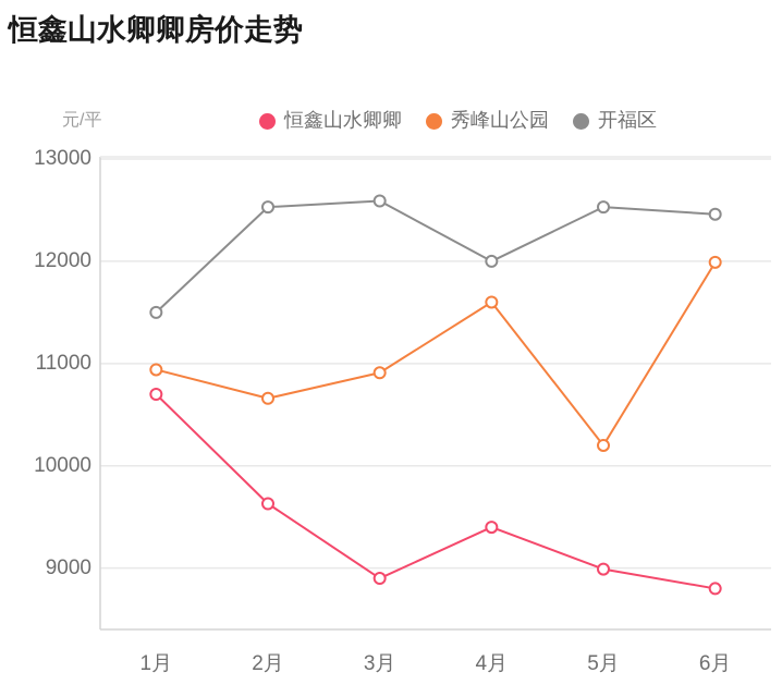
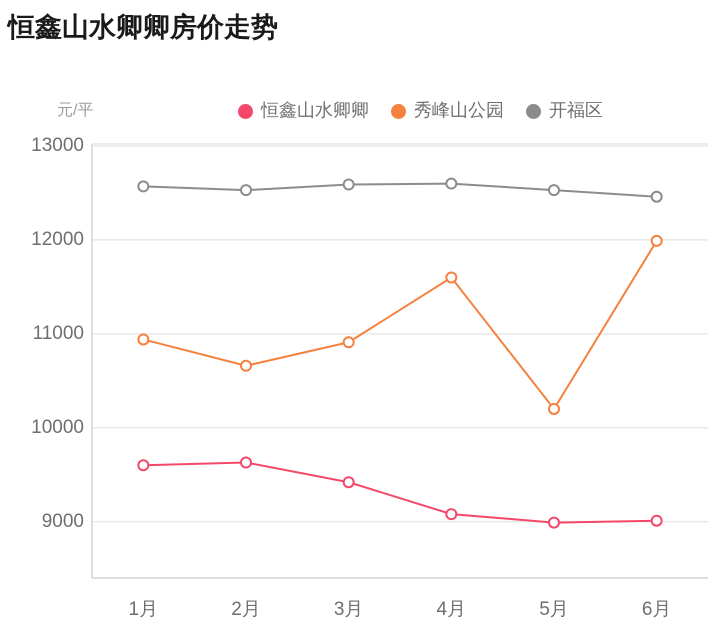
恒鑫山水卿卿/1月: 10700 -> 9600
开福区/1月: 11500 -> 12600
恒鑫山水卿卿/3月: 8900 -> 9400
恒鑫山水卿卿/4月: 9400 -> 9100
开福区/4月: 12000 -> 12600
恒鑫山水卿卿/6月: 8800 -> 9000
